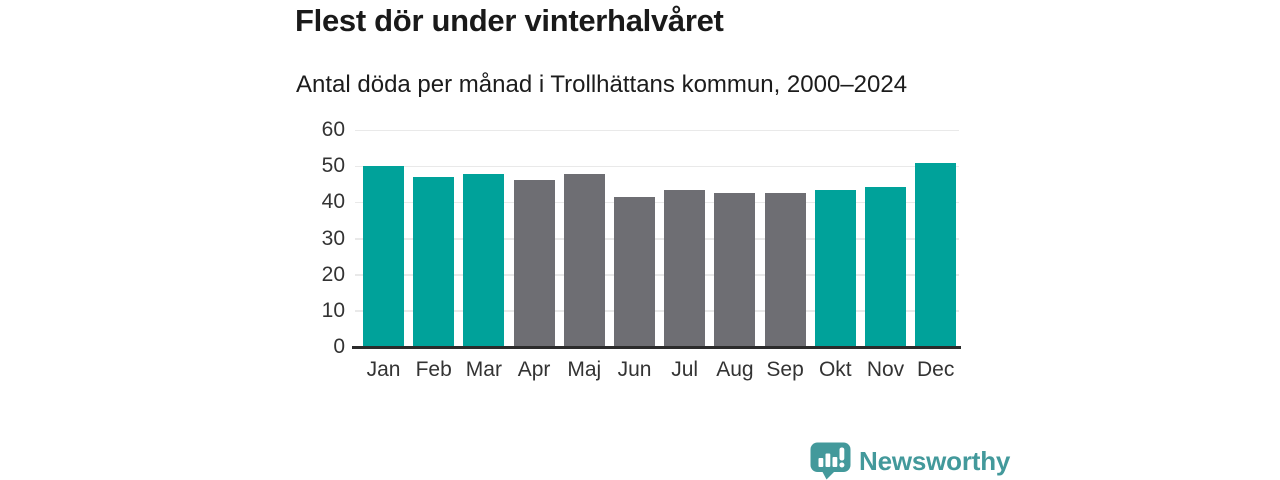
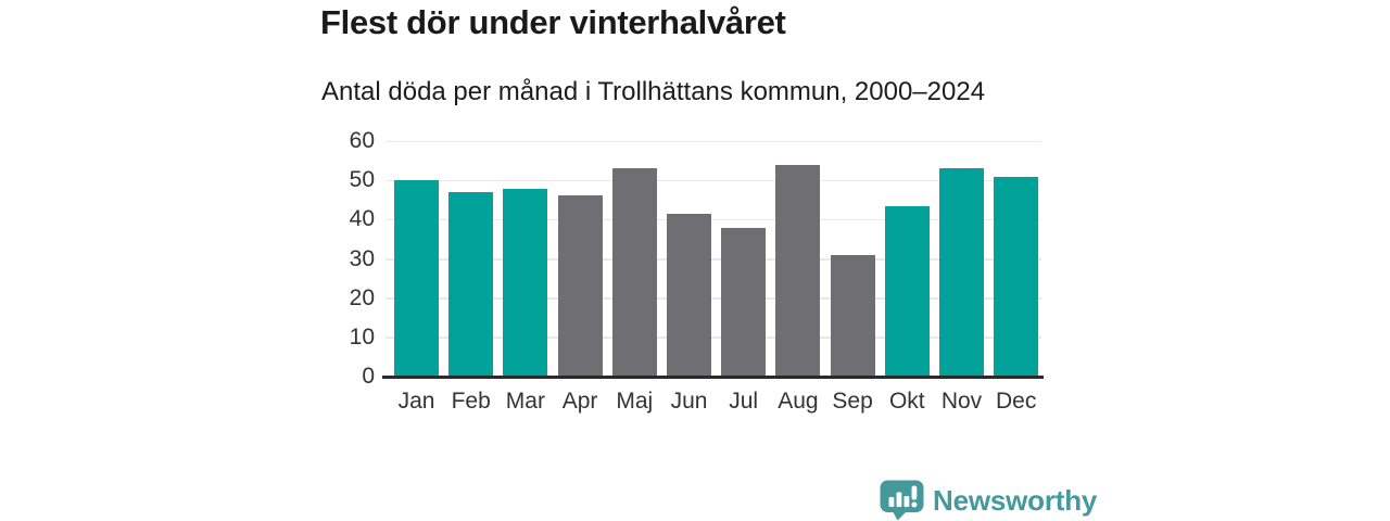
Maj: 48 -> 53
Jul: 44 -> 38
Aug: 43 -> 54
Sep: 43 -> 31
Nov: 44 -> 53
